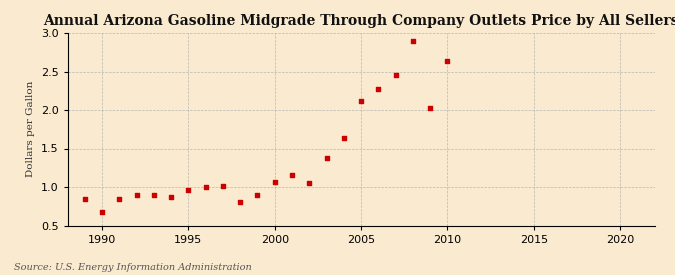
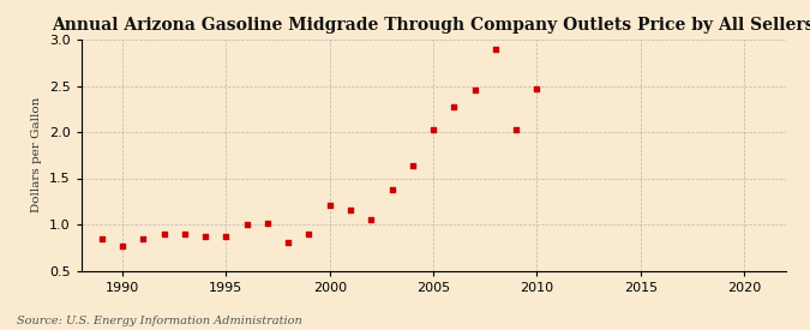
1990: 0.68 -> 0.76
1995: 0.96 -> 0.87
2000: 1.06 -> 1.21
2005: 2.12 -> 2.03
2010: 2.64 -> 2.47
